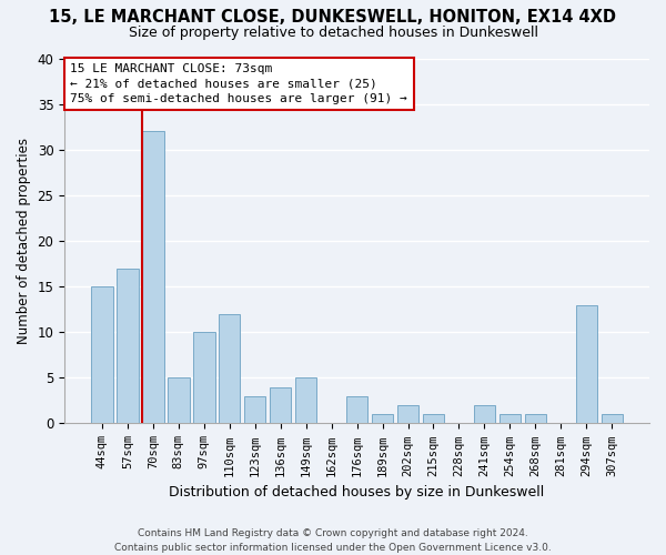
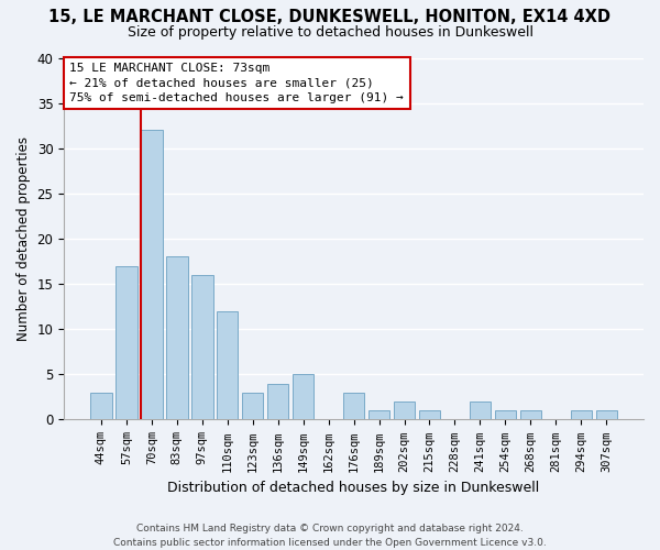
44sqm: 15 -> 3
83sqm: 5 -> 18
97sqm: 10 -> 16
294sqm: 13 -> 1
